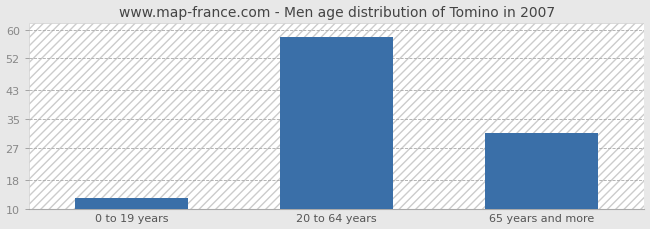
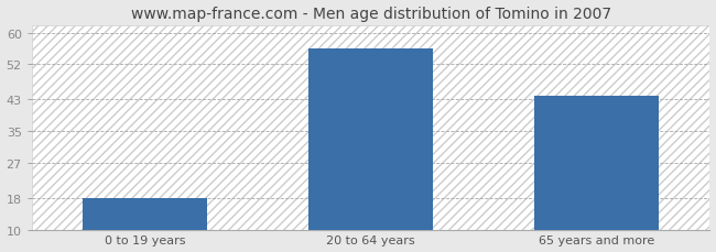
0 to 19 years: 13 -> 18
20 to 64 years: 58 -> 56
65 years and more: 31 -> 44
